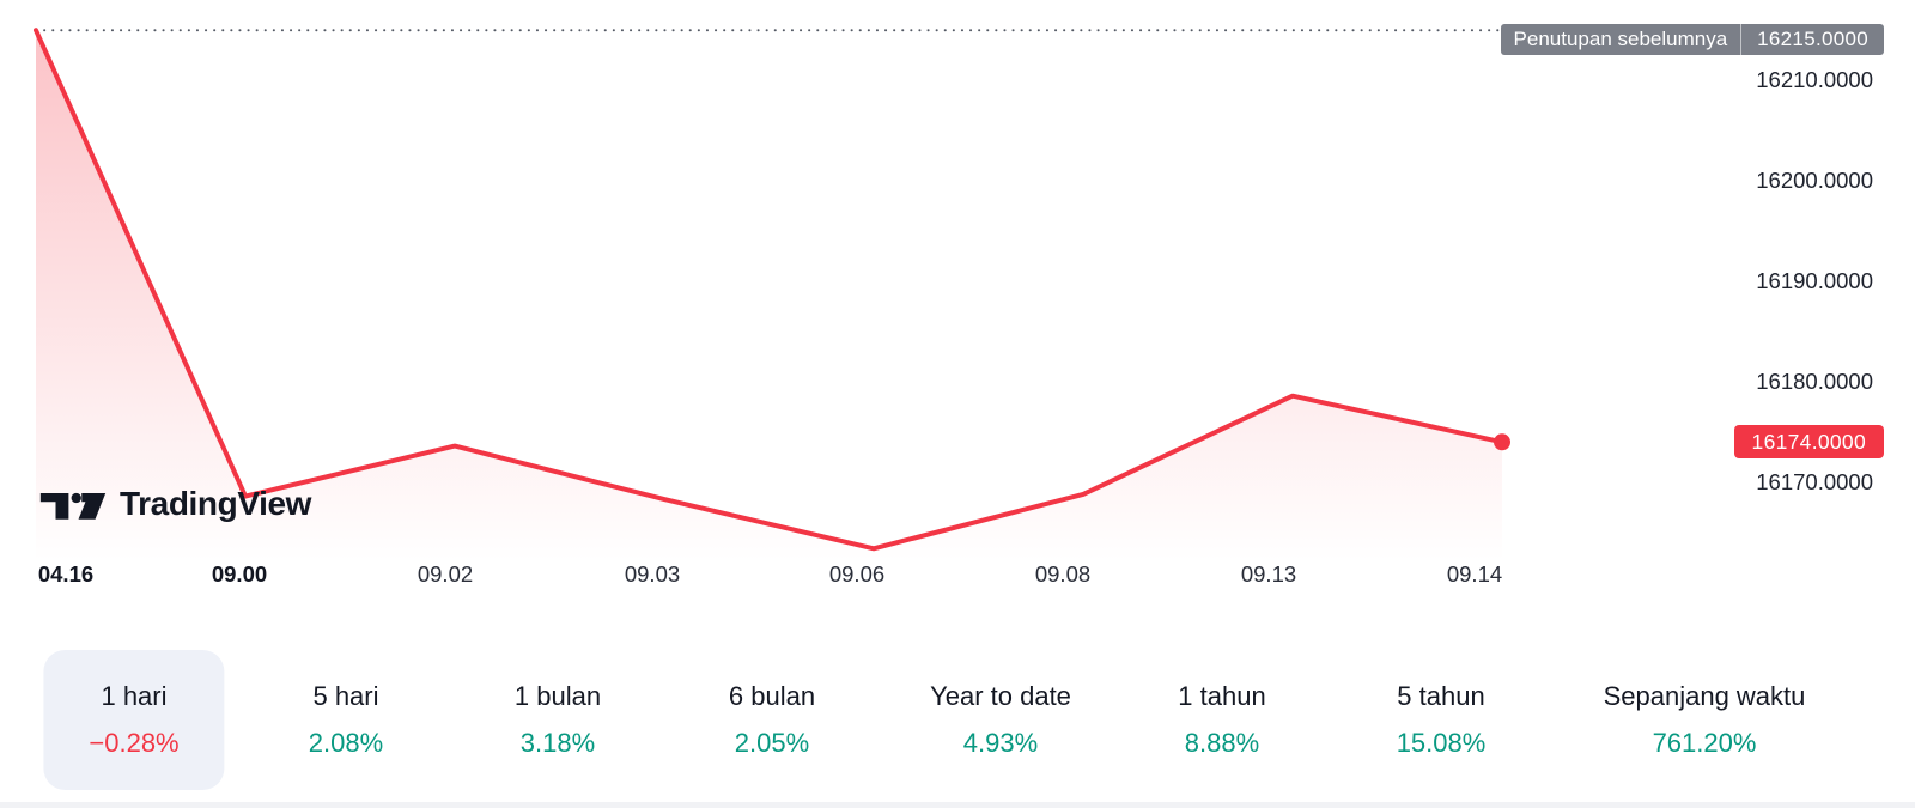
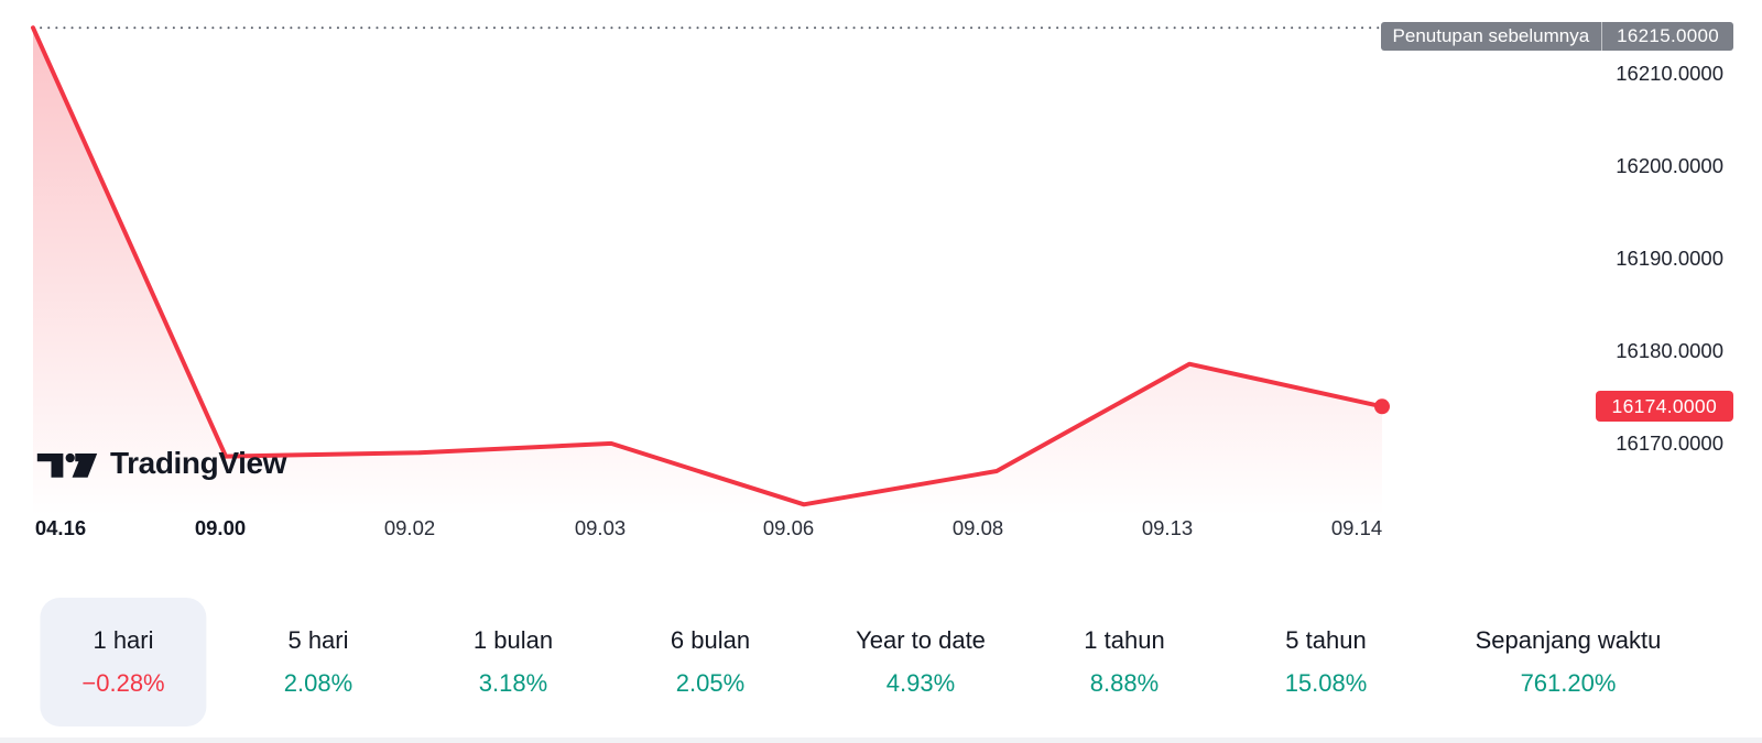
09.02: 16174 -> 16169
09.03: 16168 -> 16170
09.08: 16169 -> 16167
